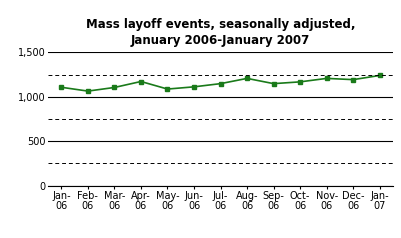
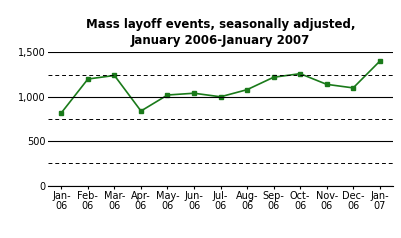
Jan- 06: 1,110 -> 820
Feb- 06: 1,060 -> 1,200
Mar- 06: 1,100 -> 1,240
Apr- 06: 1,170 -> 840
May- 06: 1,090 -> 1,020
Jun- 06: 1,110 -> 1,040
Jul- 06: 1,150 -> 1,000
Aug- 06: 1,210 -> 1,080
Sep- 06: 1,150 -> 1,220
Oct- 06: 1,170 -> 1,260
Nov- 06: 1,210 -> 1,140
Dec- 06: 1,190 -> 1,100
Jan- 07: 1,240 -> 1,400
